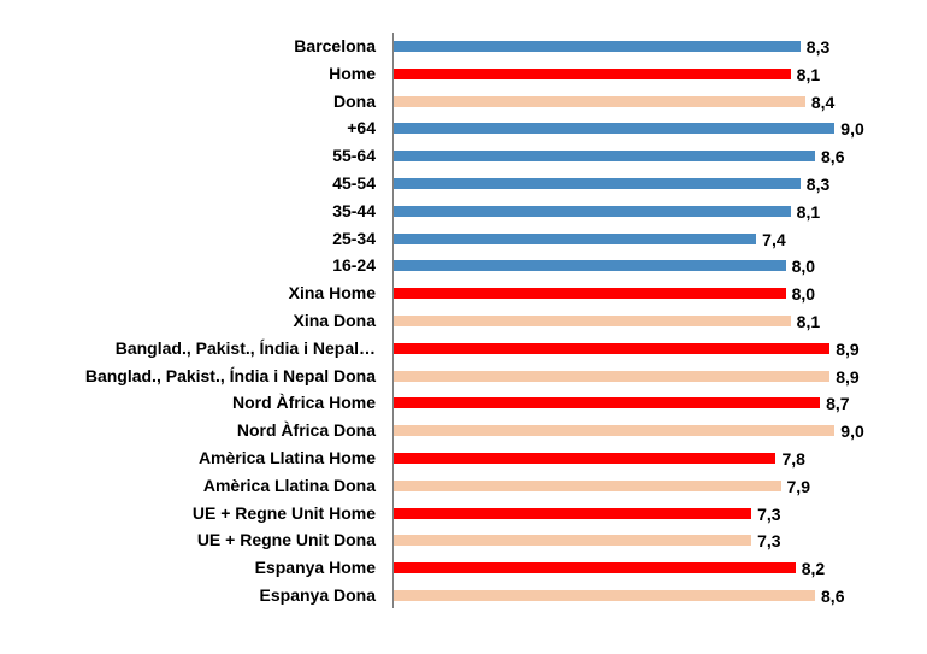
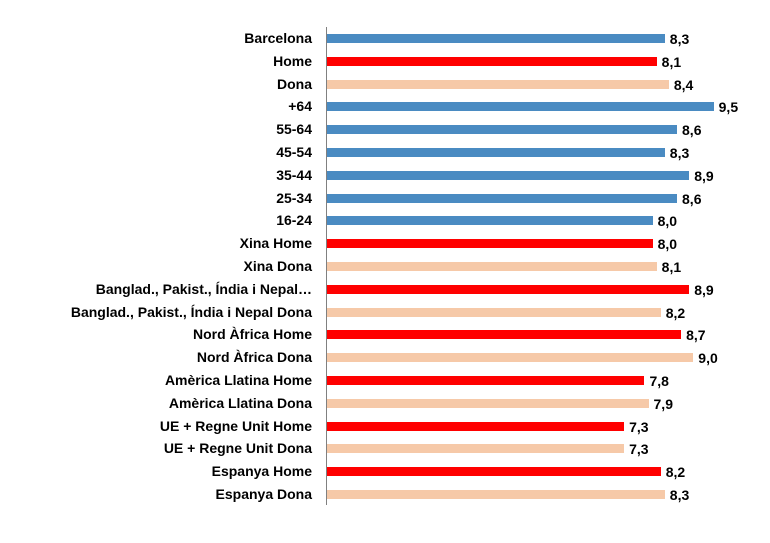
+64: 9,0 -> 9,5
35-44: 8,1 -> 8,9
25-34: 7,4 -> 8,6
Banglad., Pakist., Índia i Nepal Dona: 8,9 -> 8,2
Espanya Dona: 8,6 -> 8,3
